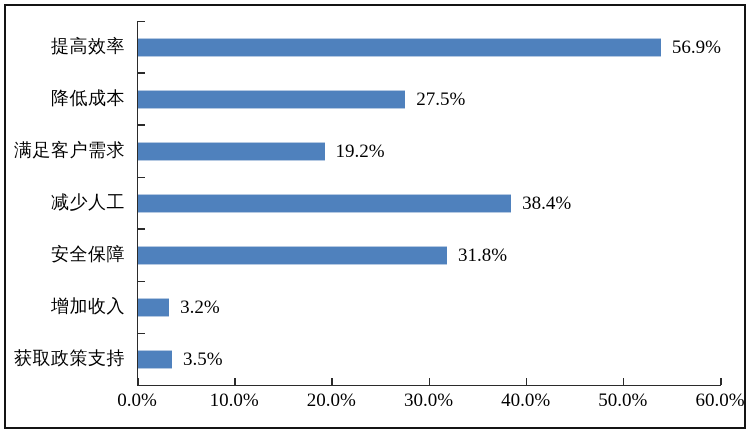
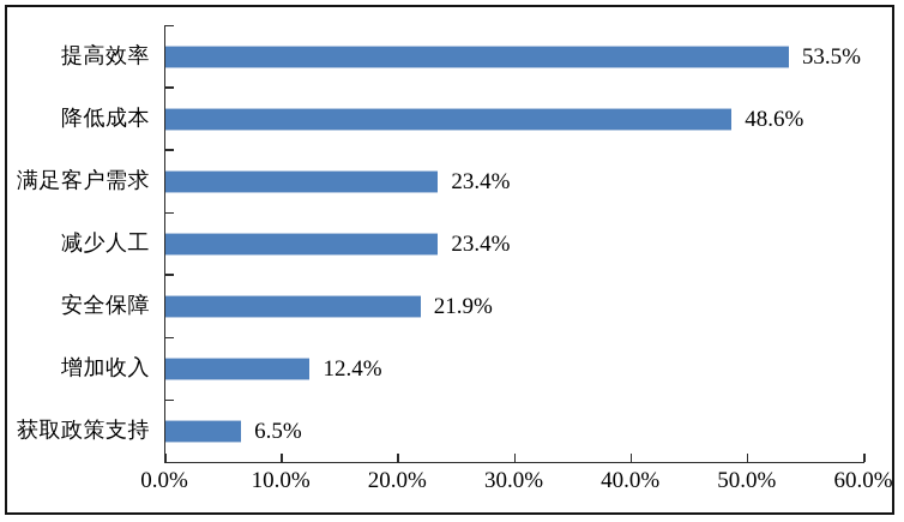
提高效率: 56.9% -> 53.5%
降低成本: 27.5% -> 48.6%
满足客户需求: 19.2% -> 23.4%
减少人工: 38.4% -> 23.4%
安全保障: 31.8% -> 21.9%
增加收入: 3.2% -> 12.4%
获取政策支持: 3.5% -> 6.5%
